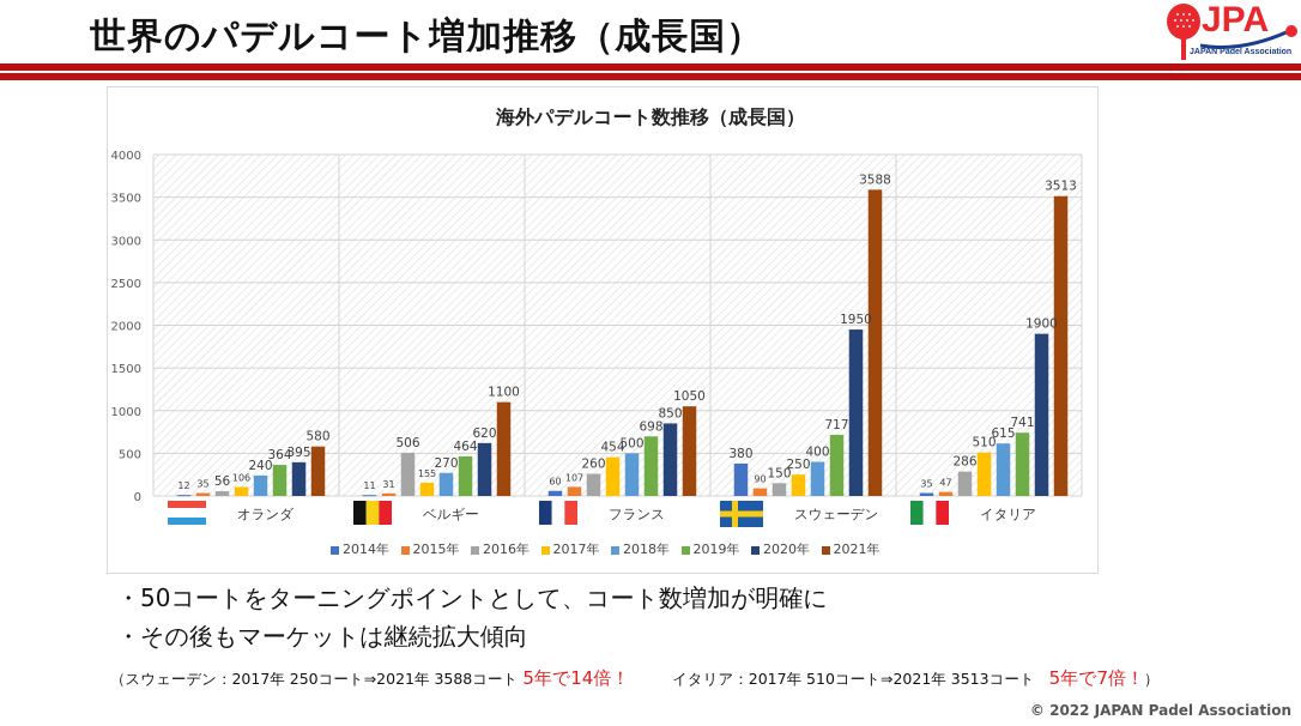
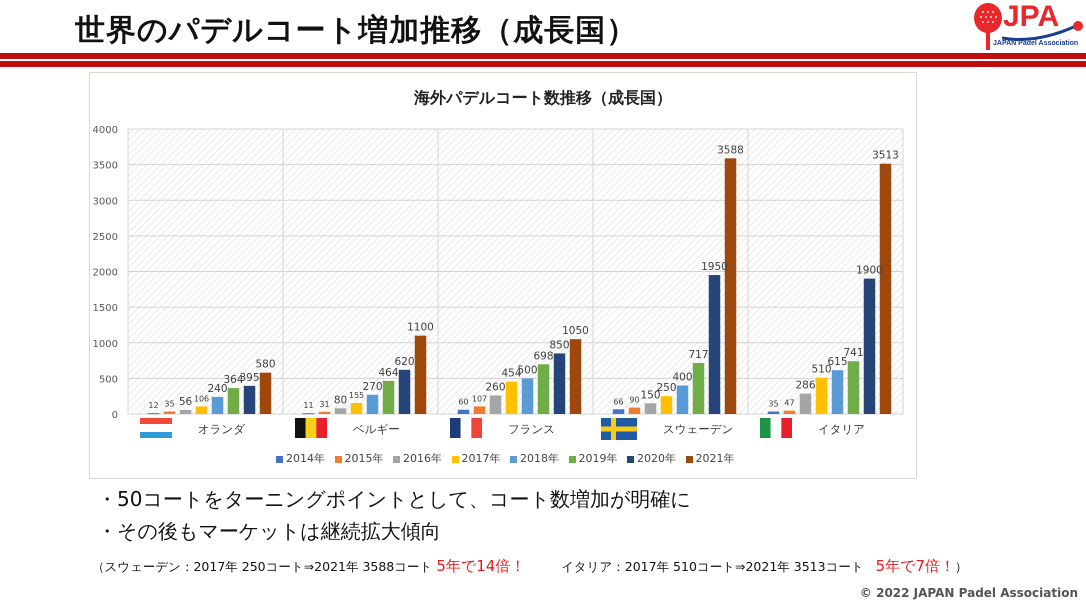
2016年/ベルギー: 506 -> 80
2014年/スウェーデン: 380 -> 66
